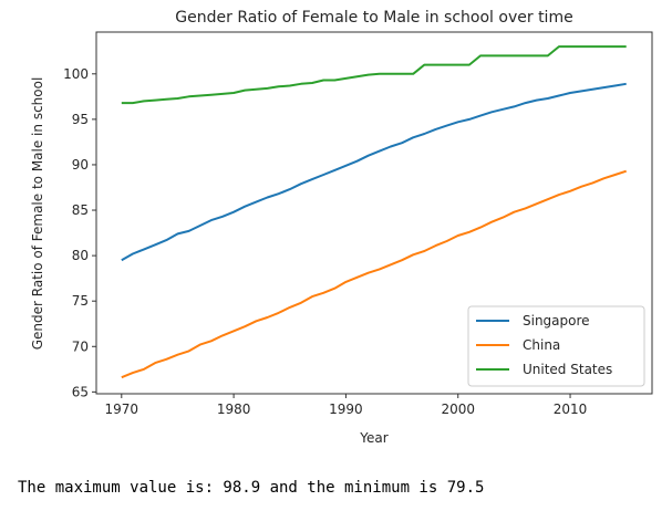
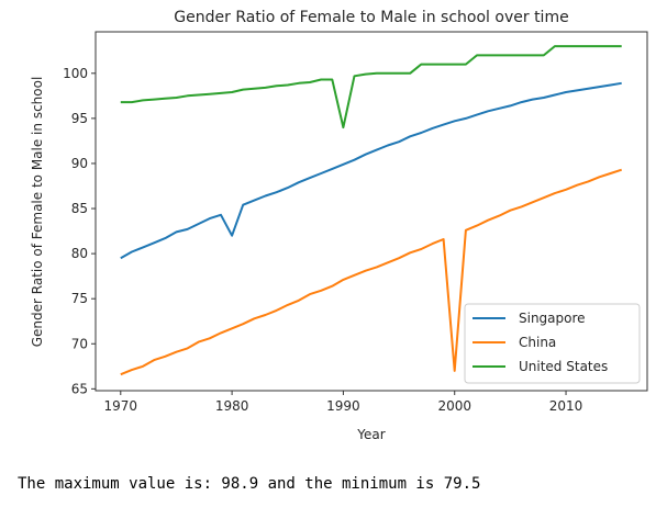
Singapore/1980: 85 -> 82
United States/1990: 100 -> 94
China/2000: 82 -> 67
